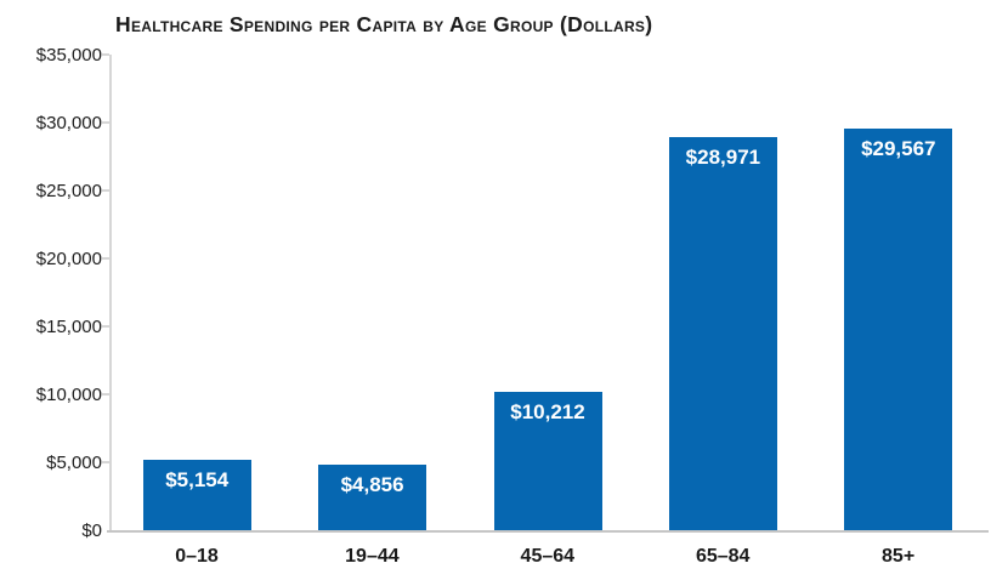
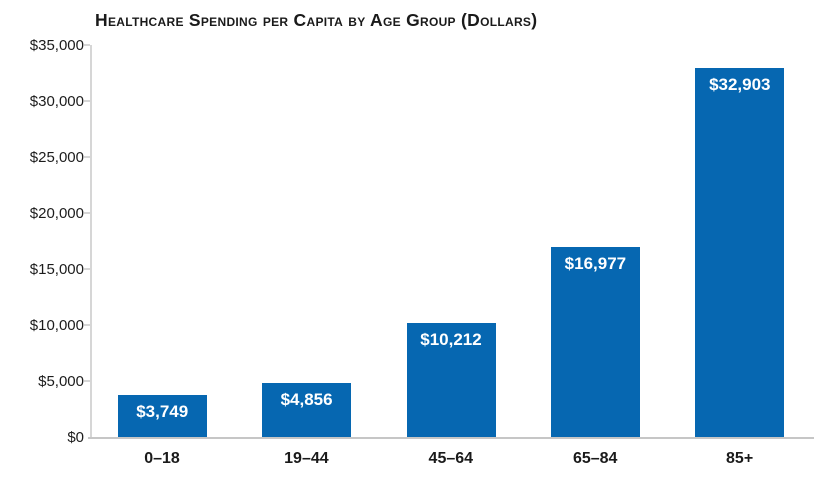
0–18: $5,154 -> $3,749
65–84: $28,971 -> $16,977
85+: $29,567 -> $32,903
